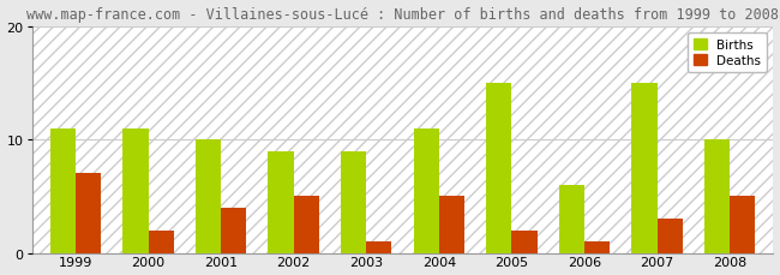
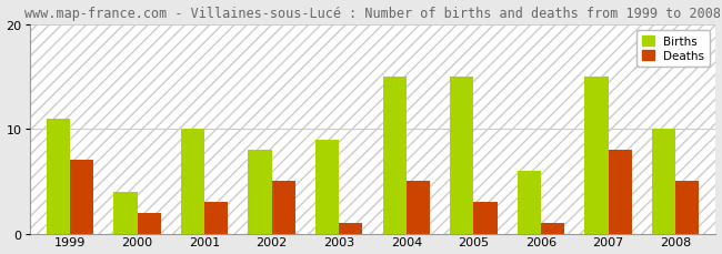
Births/2000: 11 -> 4
Deaths/2001: 4 -> 3
Births/2002: 9 -> 8
Births/2004: 11 -> 15
Deaths/2005: 2 -> 3
Deaths/2007: 3 -> 8
